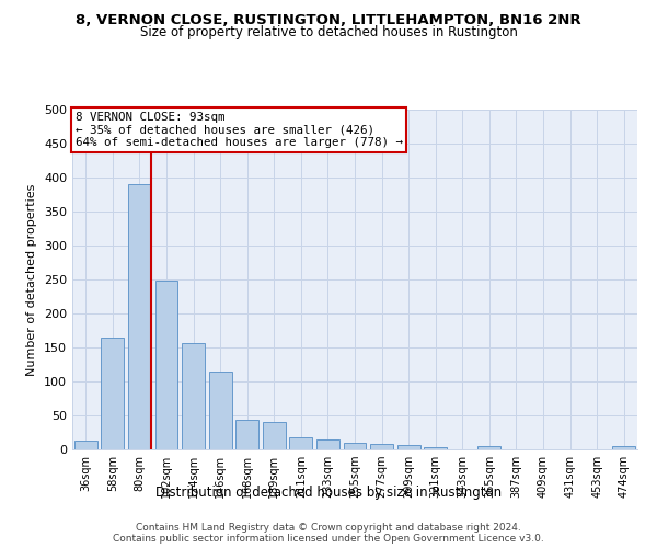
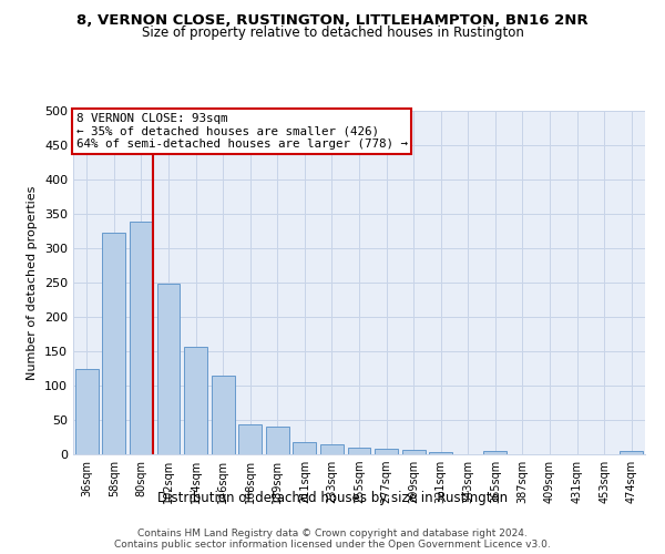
36sqm: 13 -> 124
58sqm: 165 -> 322
80sqm: 390 -> 338
